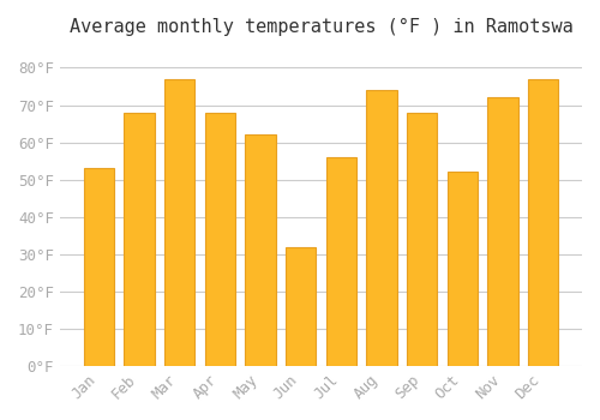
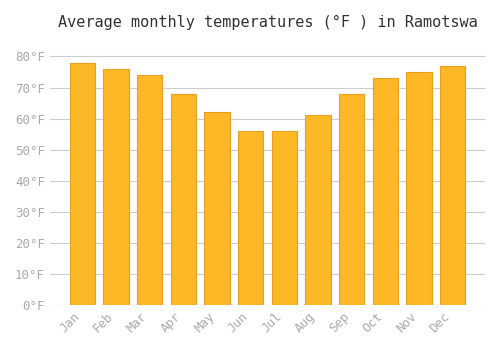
Jan: 53°F -> 78°F
Feb: 68°F -> 76°F
Mar: 77°F -> 74°F
Jun: 32°F -> 56°F
Aug: 74°F -> 61°F
Oct: 52°F -> 73°F
Nov: 72°F -> 75°F
